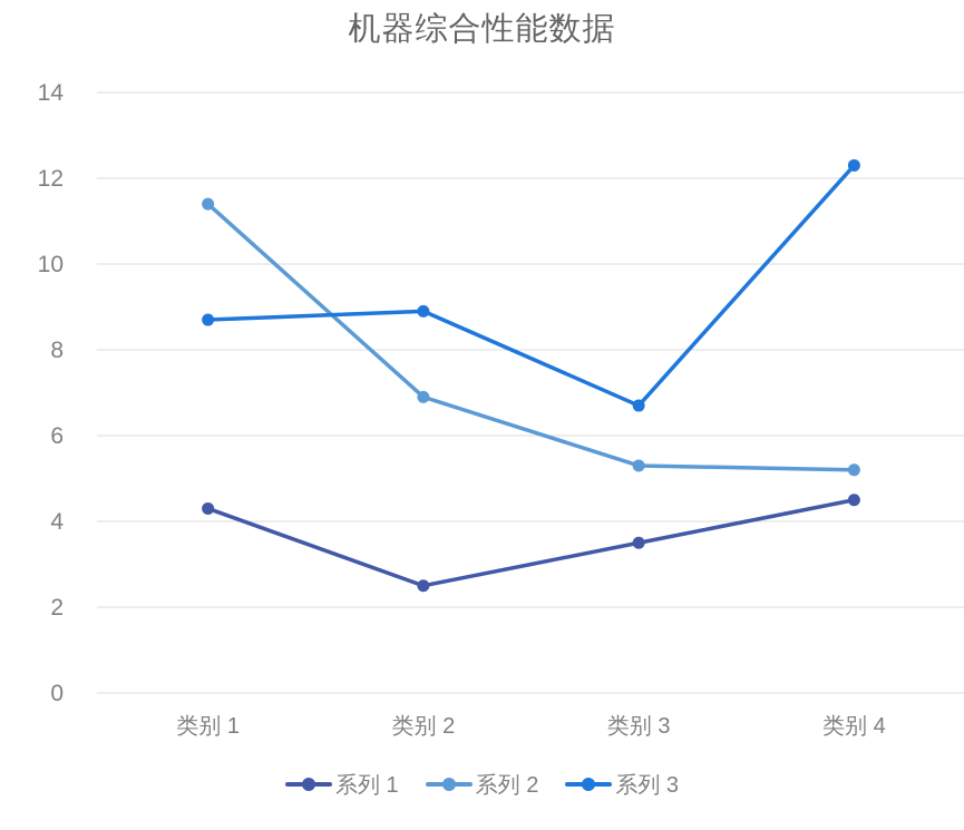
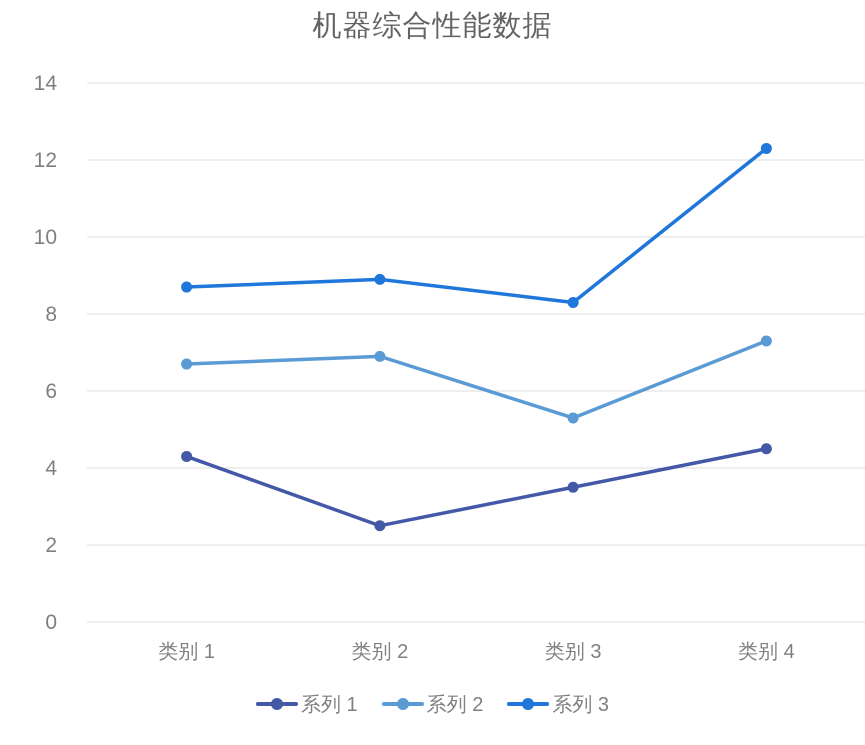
系列 2/类别 1: 11.4 -> 6.7
系列 3/类别 3: 6.7 -> 8.3
系列 2/类别 4: 5.2 -> 7.3
